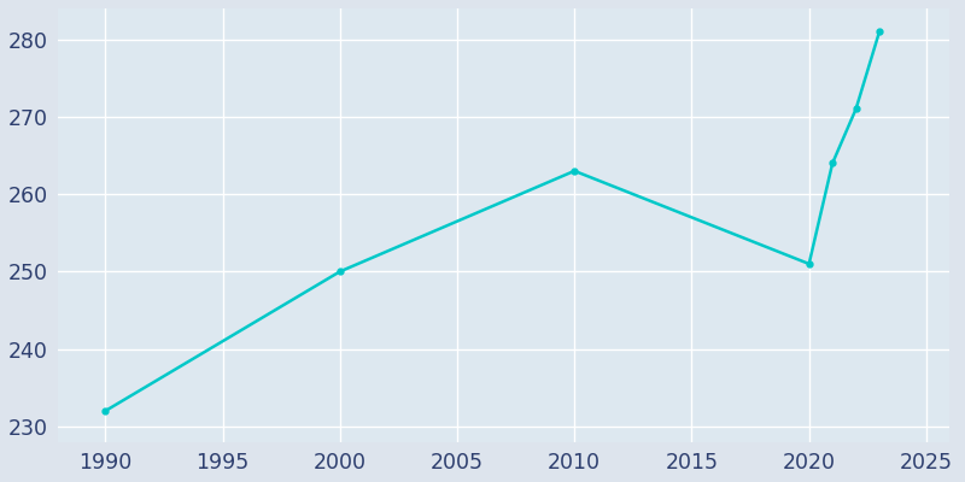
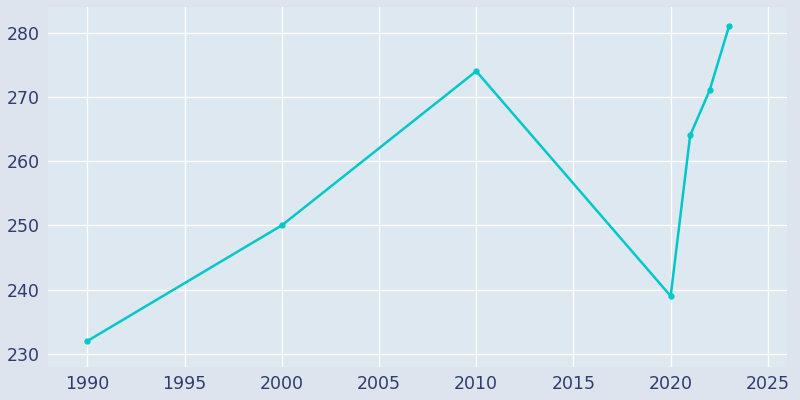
2010: 263 -> 274
2020: 251 -> 239
